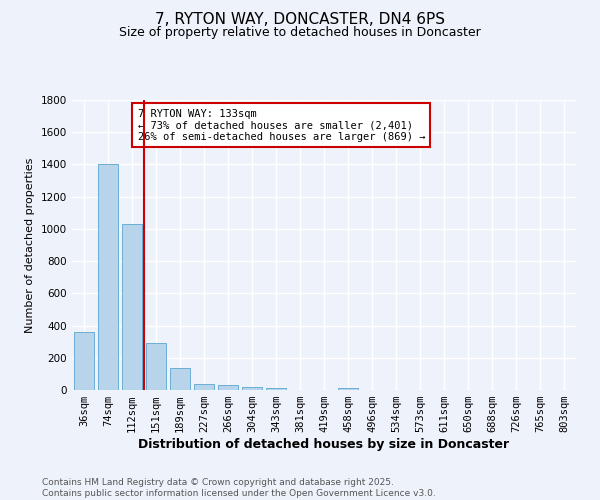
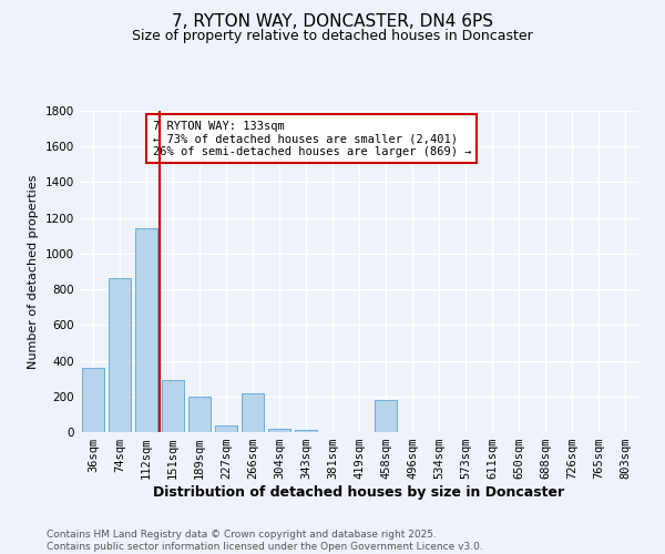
74sqm: 1400 -> 860
112sqm: 1030 -> 1140
189sqm: 140 -> 200
266sqm: 30 -> 220
458sqm: 20 -> 180
